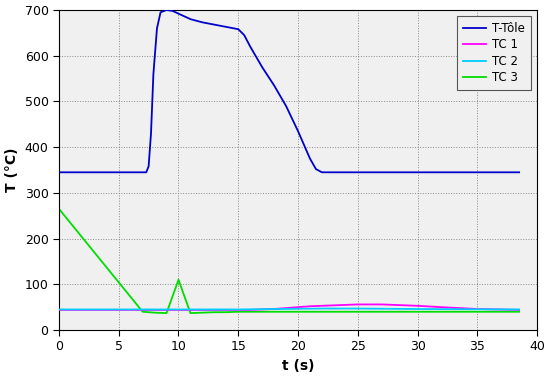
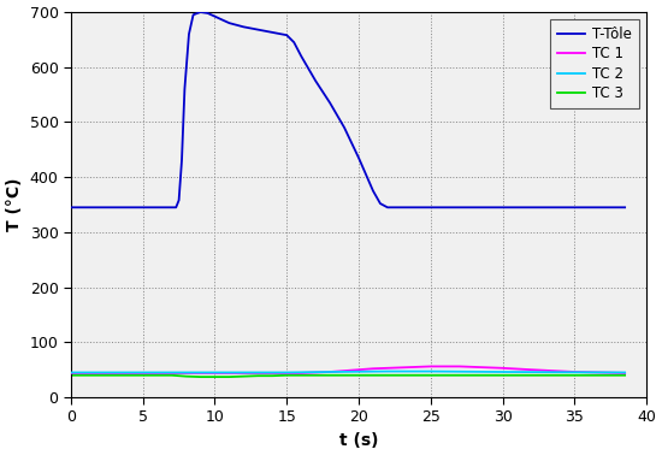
TC 3/0: 265 -> 40
TC 3/10: 110 -> 37
